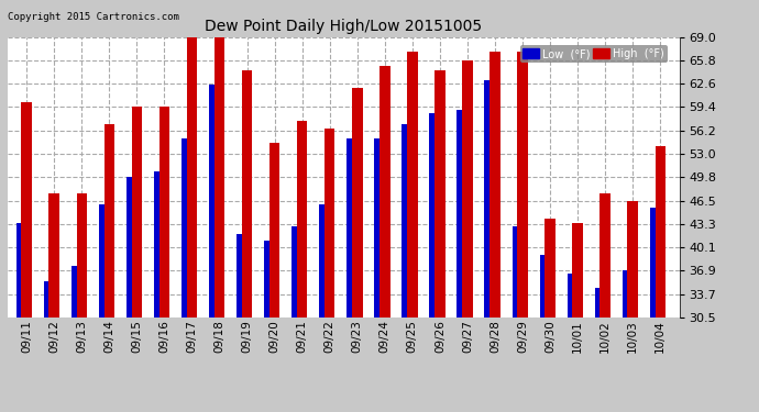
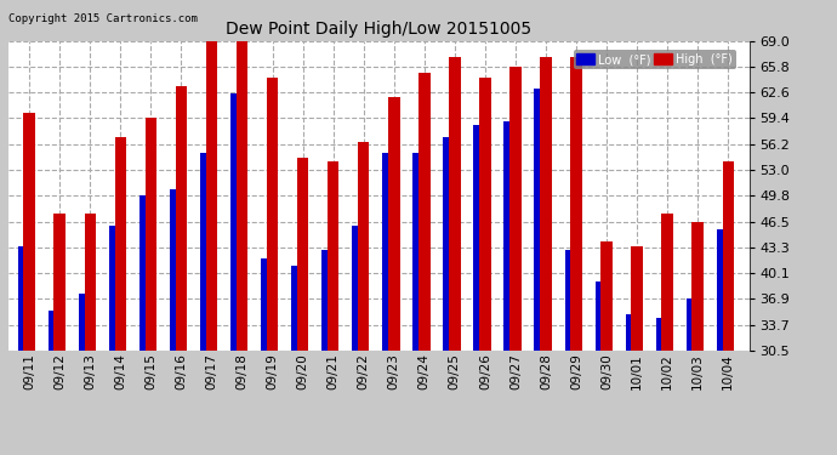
High (°F)/09/16: 59.4 -> 63.4
High (°F)/09/21: 57.5 -> 54.0
Low (°F)/10/01: 36.5 -> 35.0
